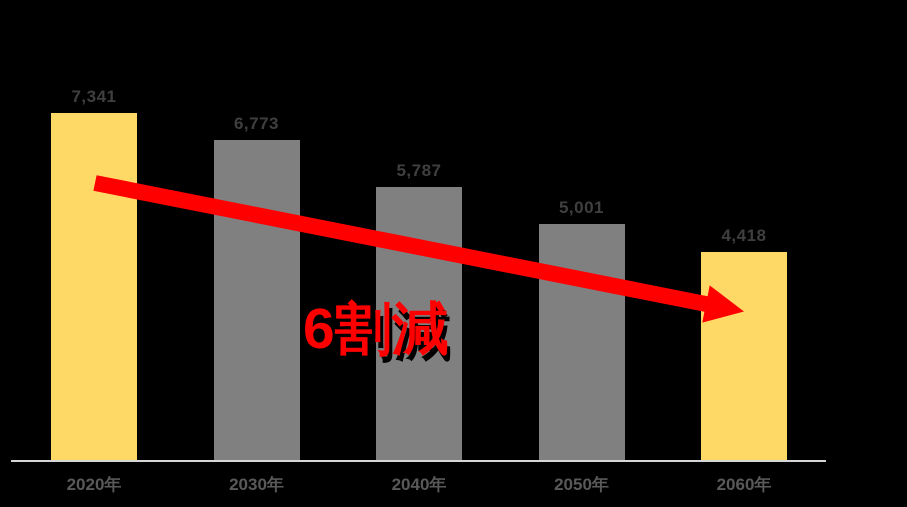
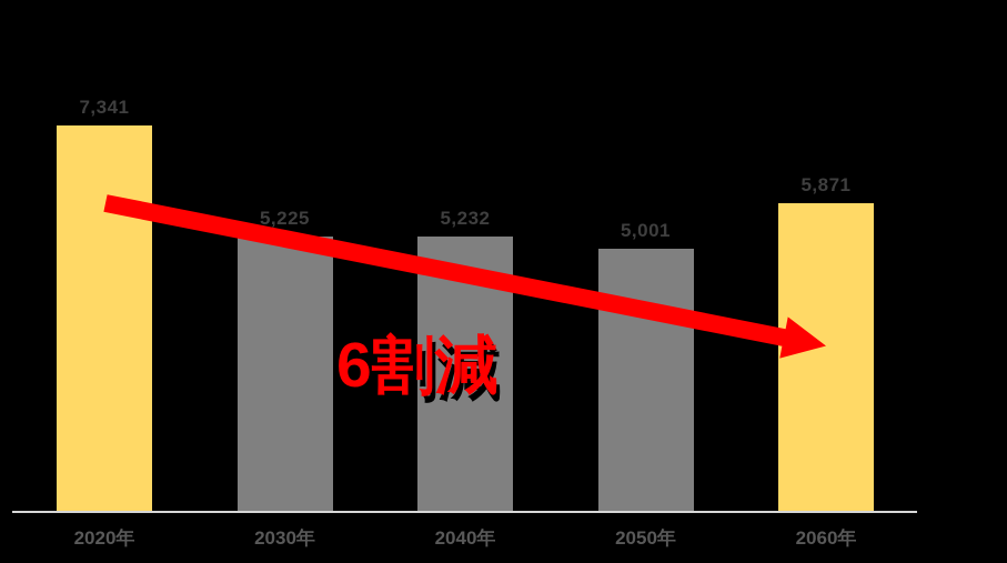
2030年: 6,773 -> 5,225
2040年: 5,787 -> 5,232
2060年: 4,418 -> 5,871
